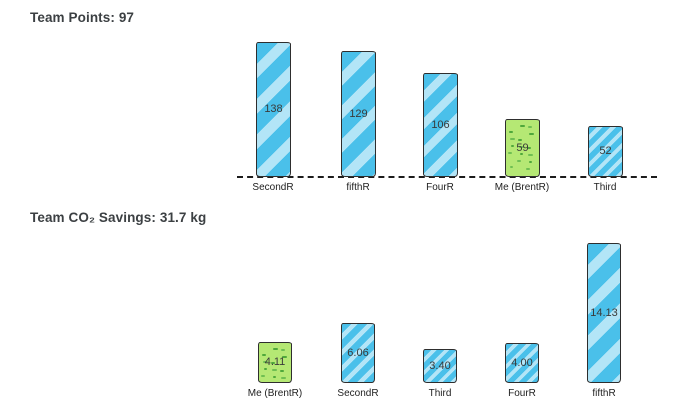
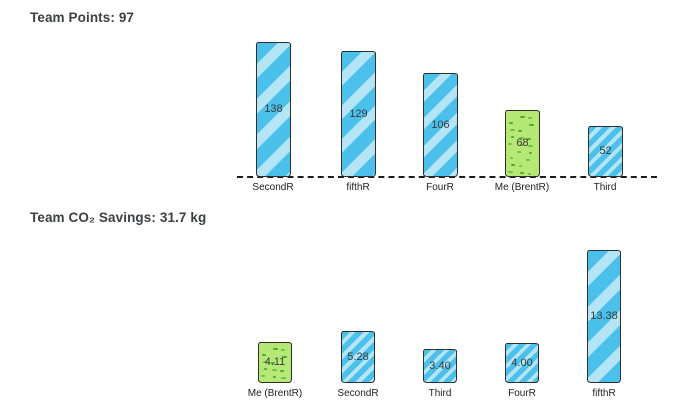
Team Points: 97/Me (BrentR): 59 -> 68
Team CO₂ Savings: 31.7 kg/SecondR: 6.06 -> 5.28
Team CO₂ Savings: 31.7 kg/fifthR: 14.13 -> 13.38
